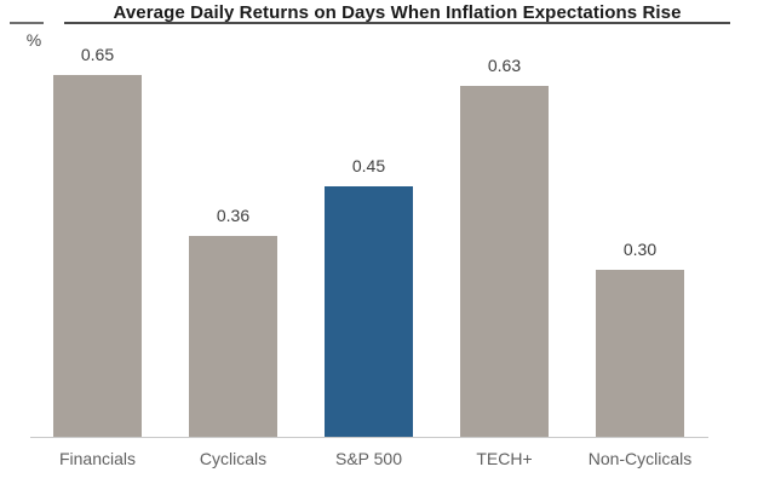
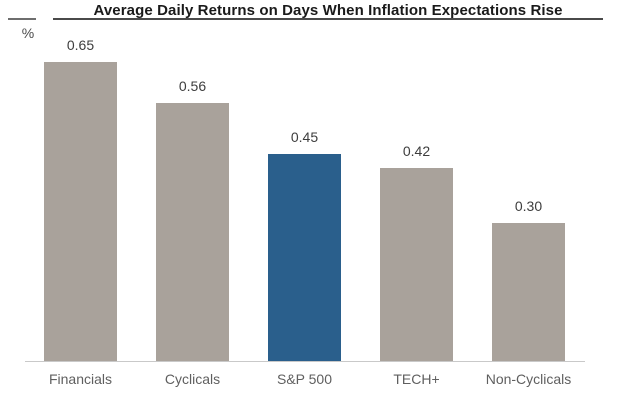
Cyclicals: 0.36 -> 0.56
TECH+: 0.63 -> 0.42
